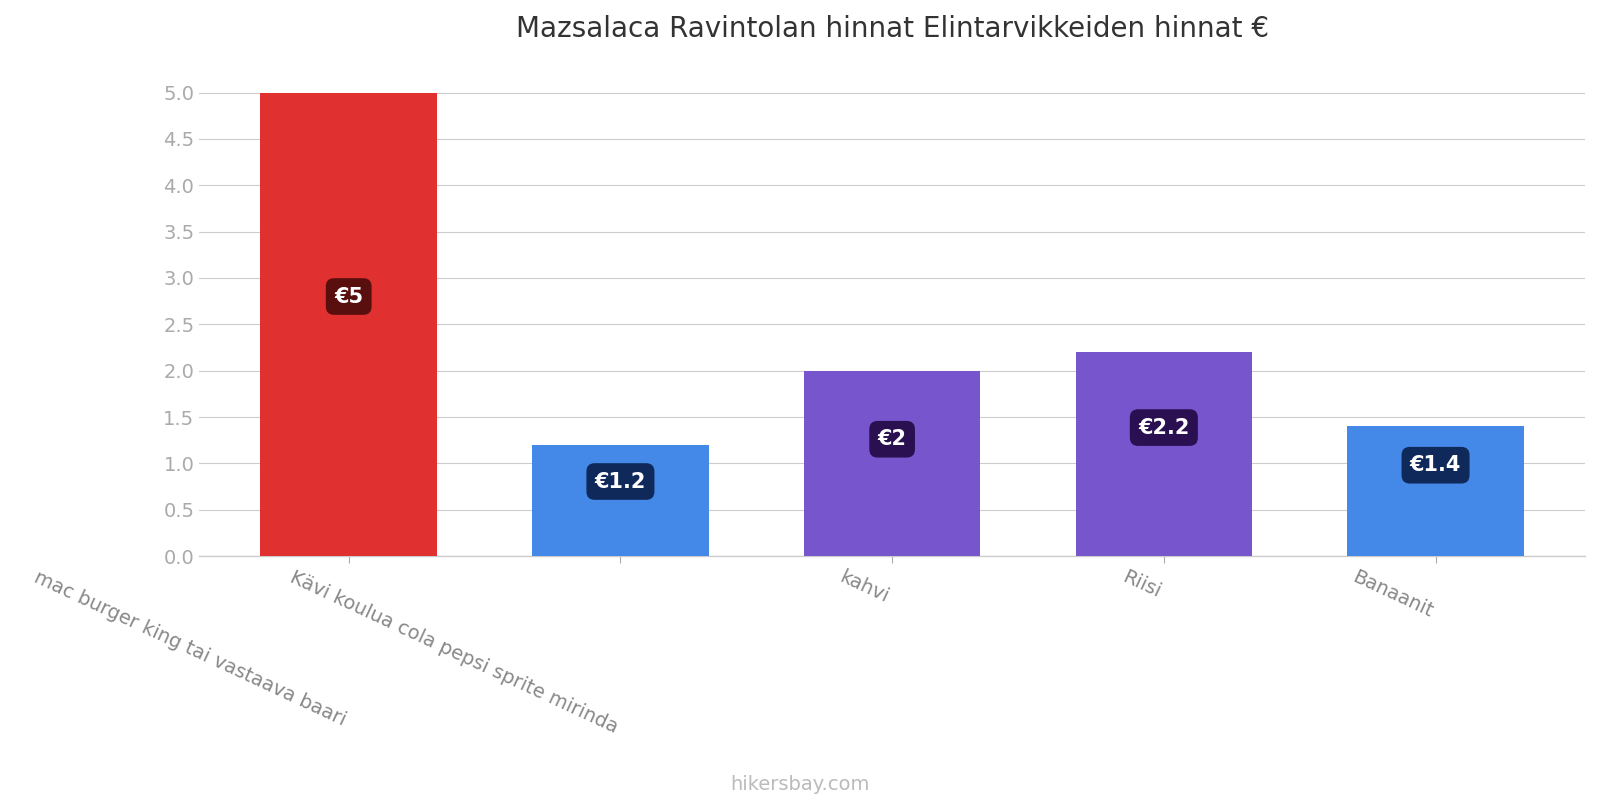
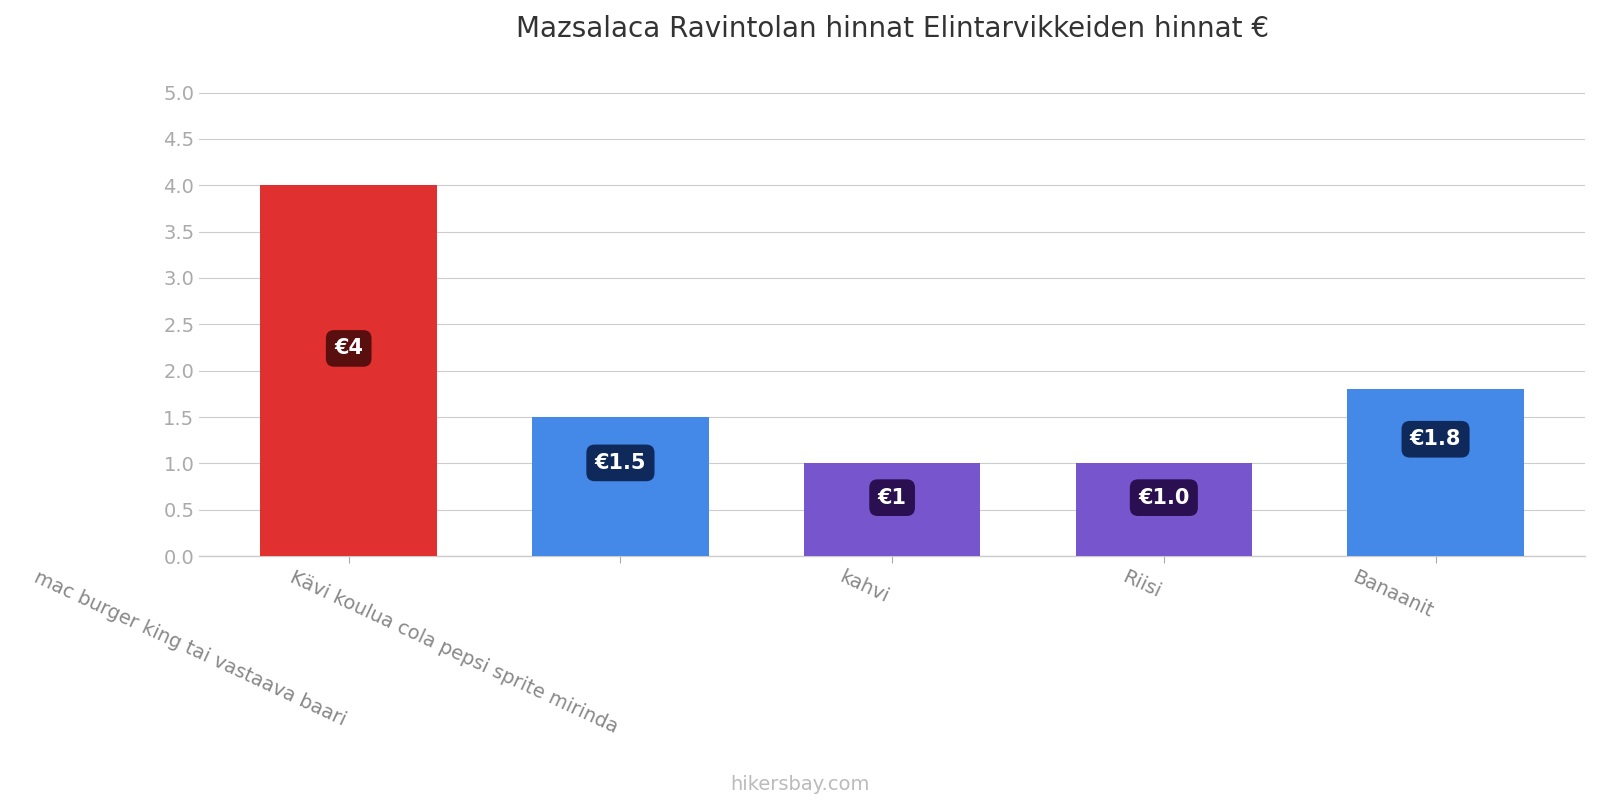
mac burger king tai vastaava baari: €5 -> €4
Kävi koulua cola pepsi sprite mirinda: €1.2 -> €1.5
kahvi: €2 -> €1
Riisi: €2.2 -> €1.0
Banaanit: €1.4 -> €1.8
